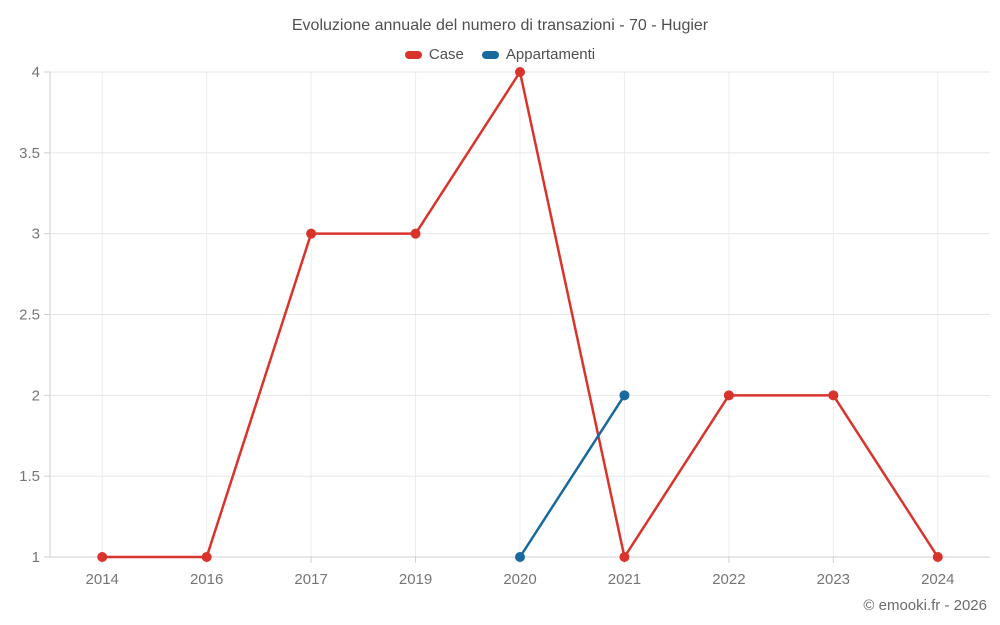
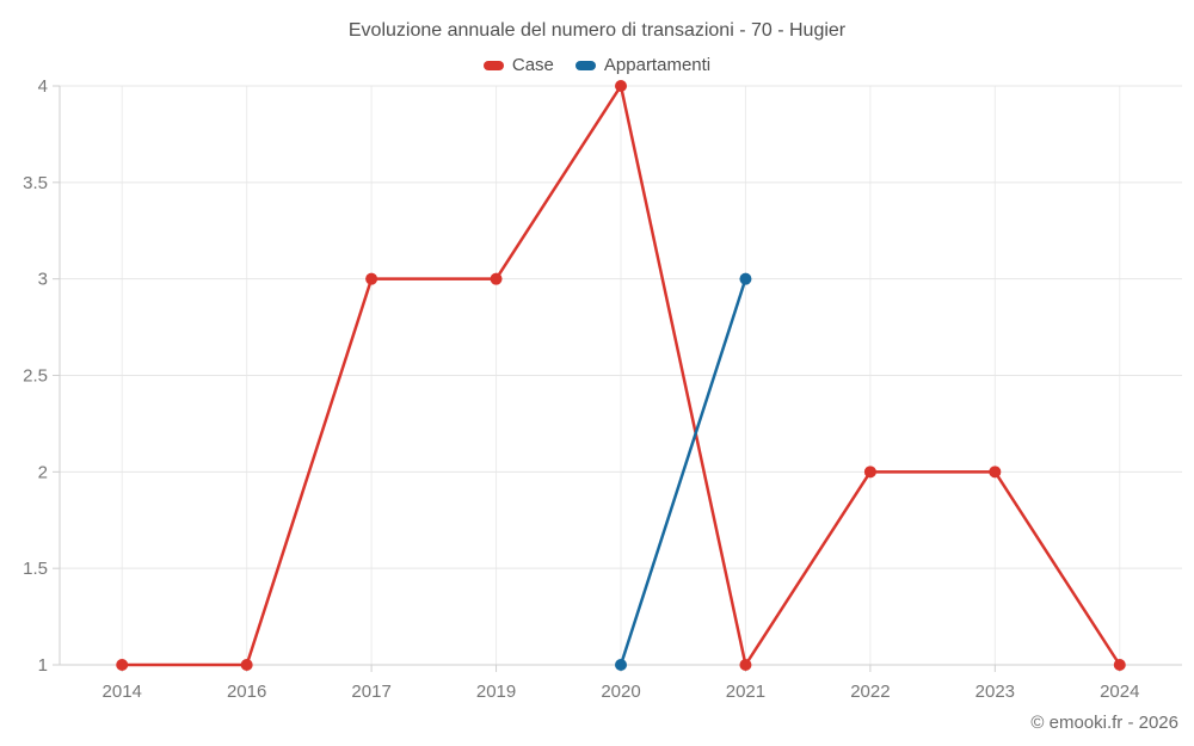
Appartamenti/2021: 2 -> 3
